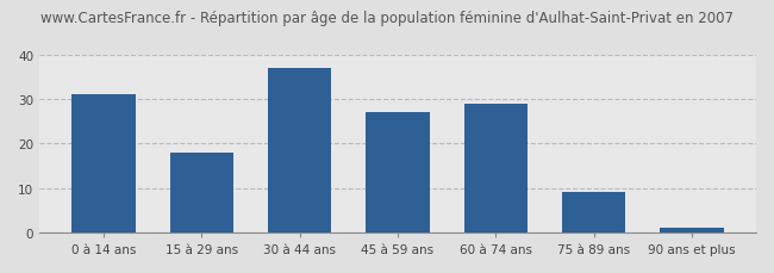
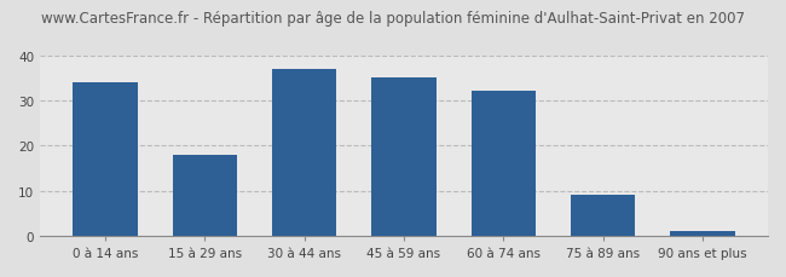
0 à 14 ans: 31 -> 34
45 à 59 ans: 27 -> 35
60 à 74 ans: 29 -> 32
